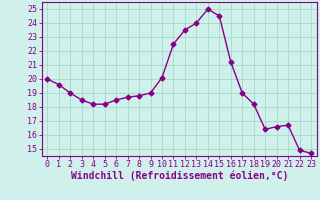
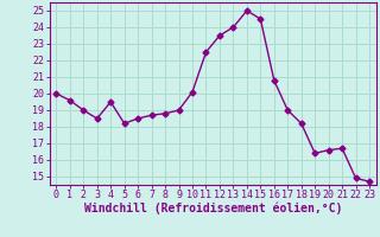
4: 18.2 -> 19.5
16: 21.2 -> 20.8
